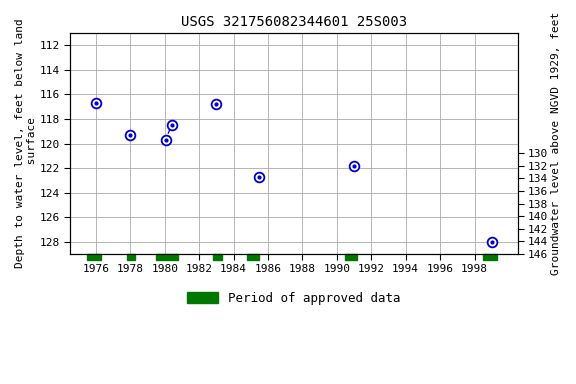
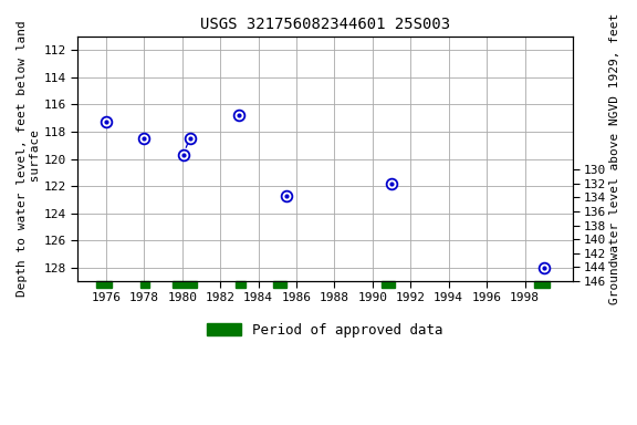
1976: 116.7 -> 117.3
1978: 119.3 -> 118.5
